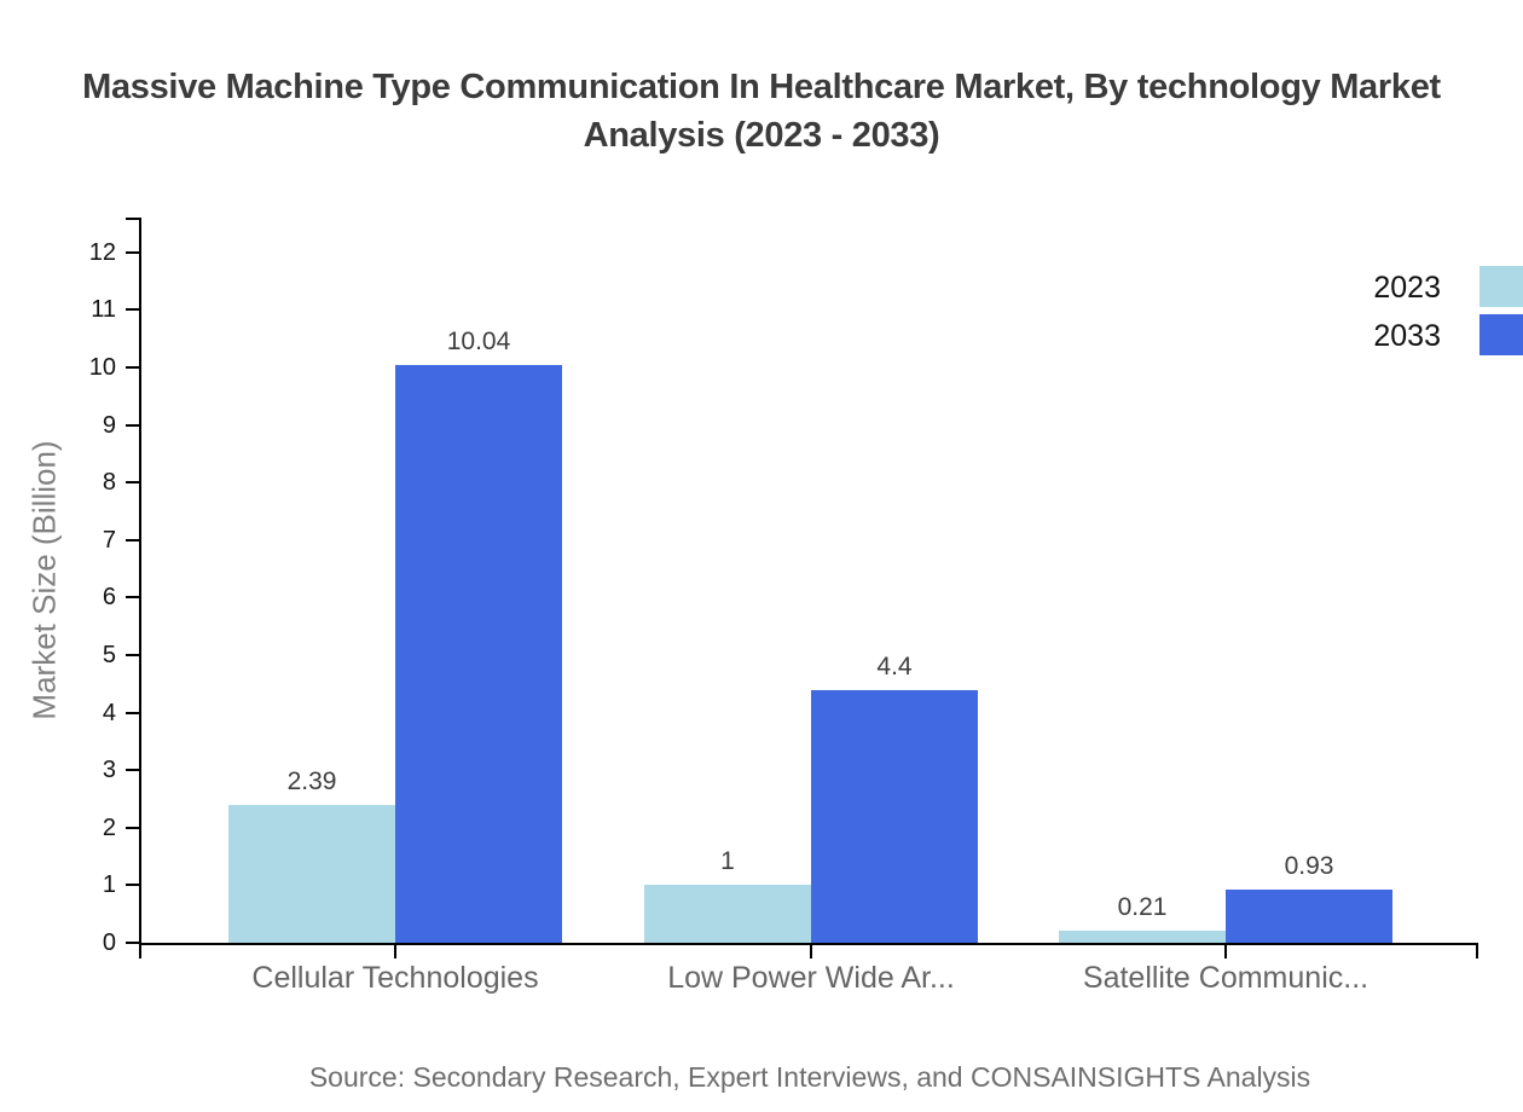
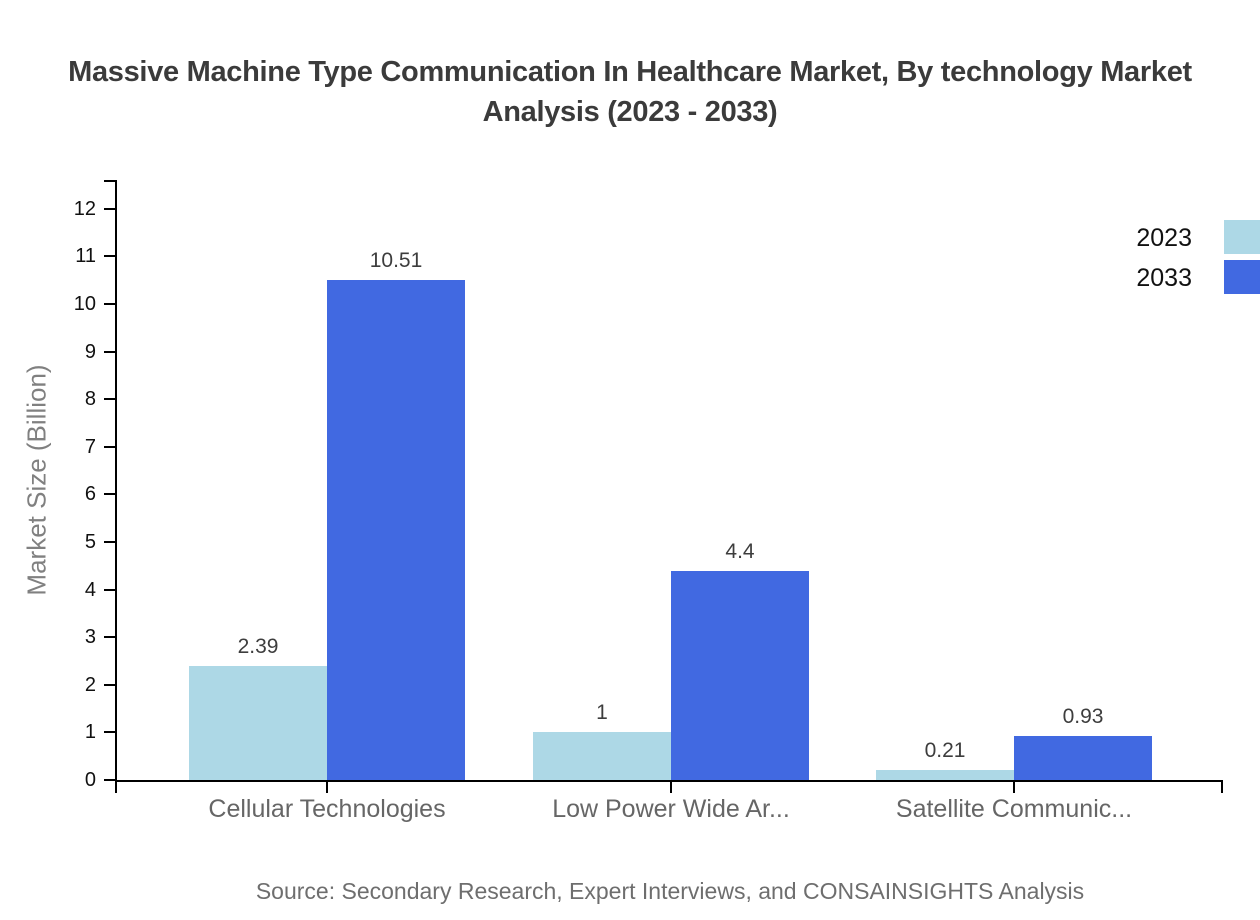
2033/Cellular Technologies: 10.04 -> 10.51
